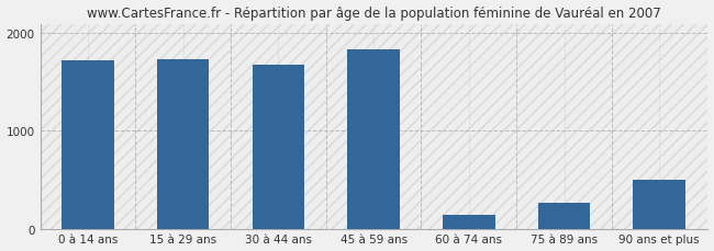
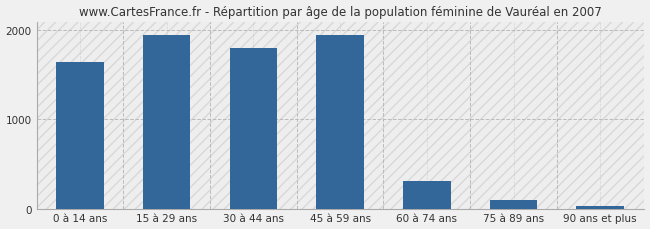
0 à 14 ans: 1720 -> 1650
15 à 29 ans: 1740 -> 1950
30 à 44 ans: 1680 -> 1800
45 à 59 ans: 1840 -> 1950
60 à 74 ans: 140 -> 310
75 à 89 ans: 260 -> 100
90 ans et plus: 500 -> 20
